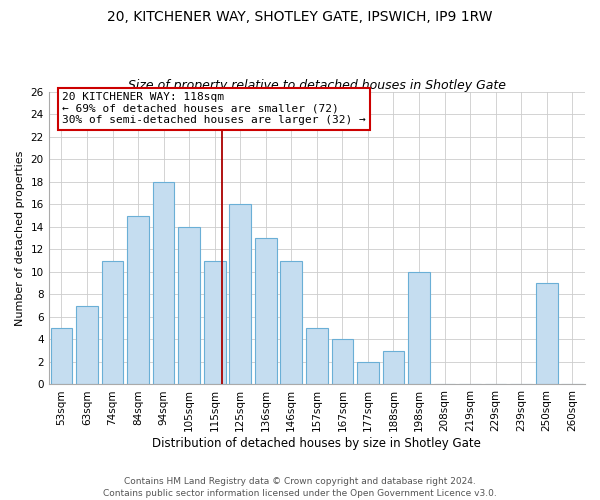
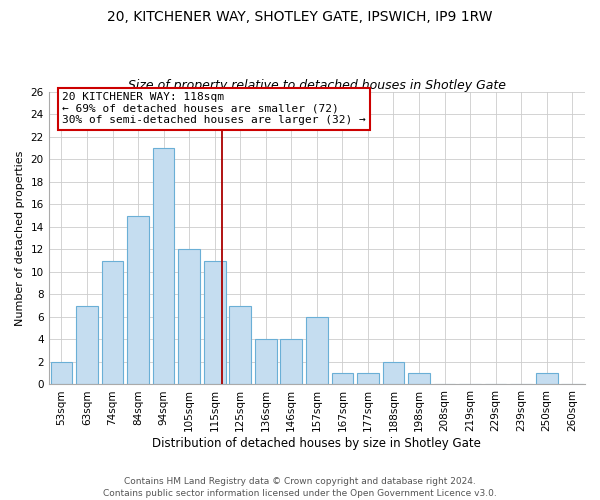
53sqm: 5 -> 2
94sqm: 18 -> 21
105sqm: 14 -> 12
125sqm: 16 -> 7
136sqm: 13 -> 4
146sqm: 11 -> 4
157sqm: 5 -> 6
167sqm: 4 -> 1
177sqm: 2 -> 1
188sqm: 3 -> 2
198sqm: 10 -> 1
250sqm: 9 -> 1
